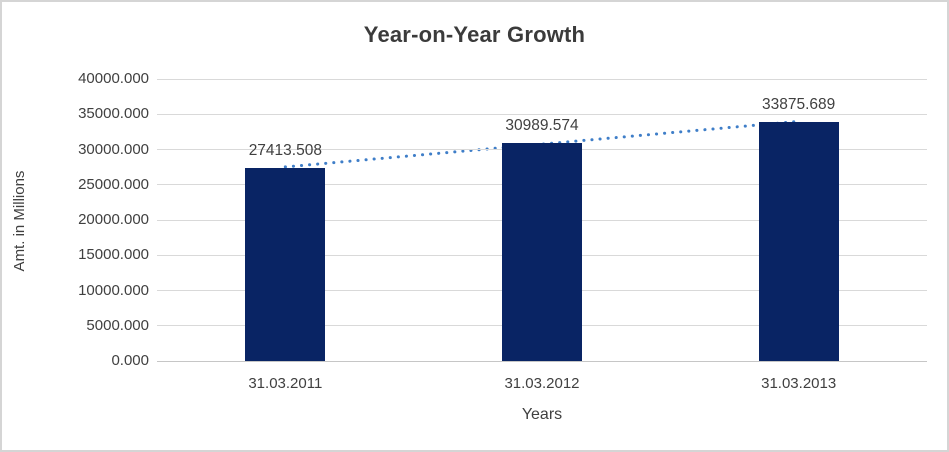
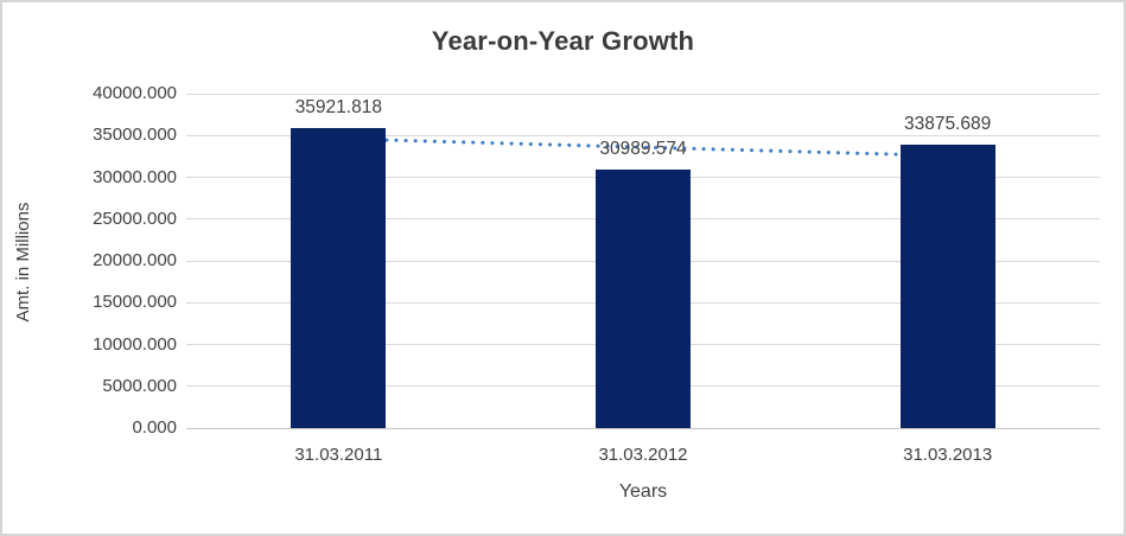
31.03.2011: 27413.508 -> 35921.818
